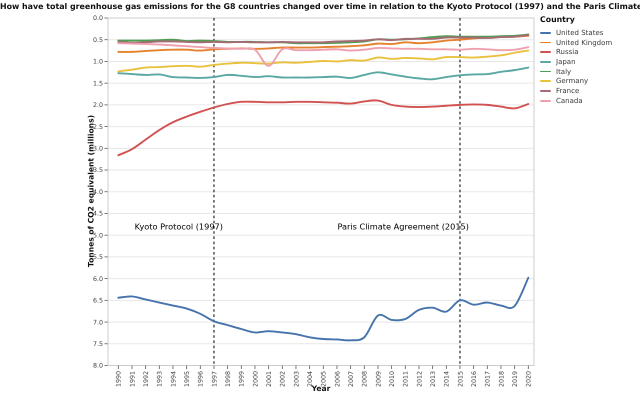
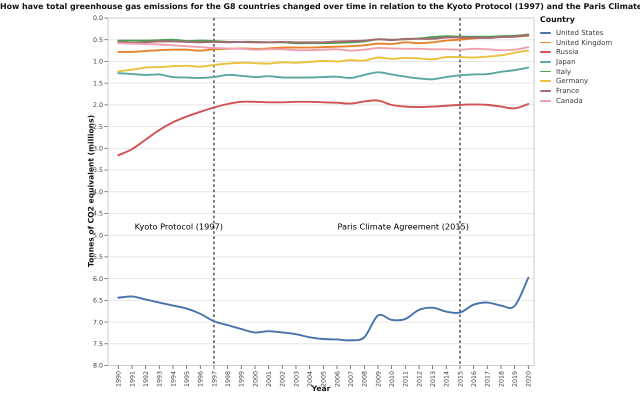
Canada/2001: 1.1 -> 0.7
United States/2015: 6.5 -> 6.8
